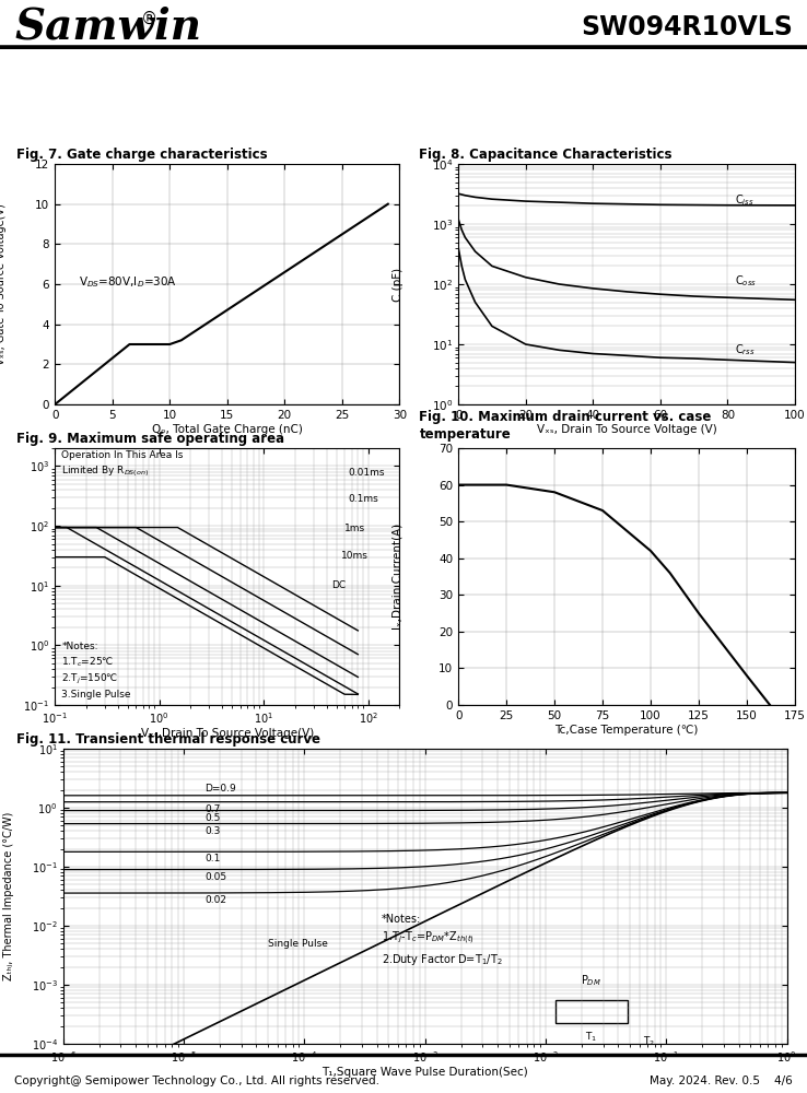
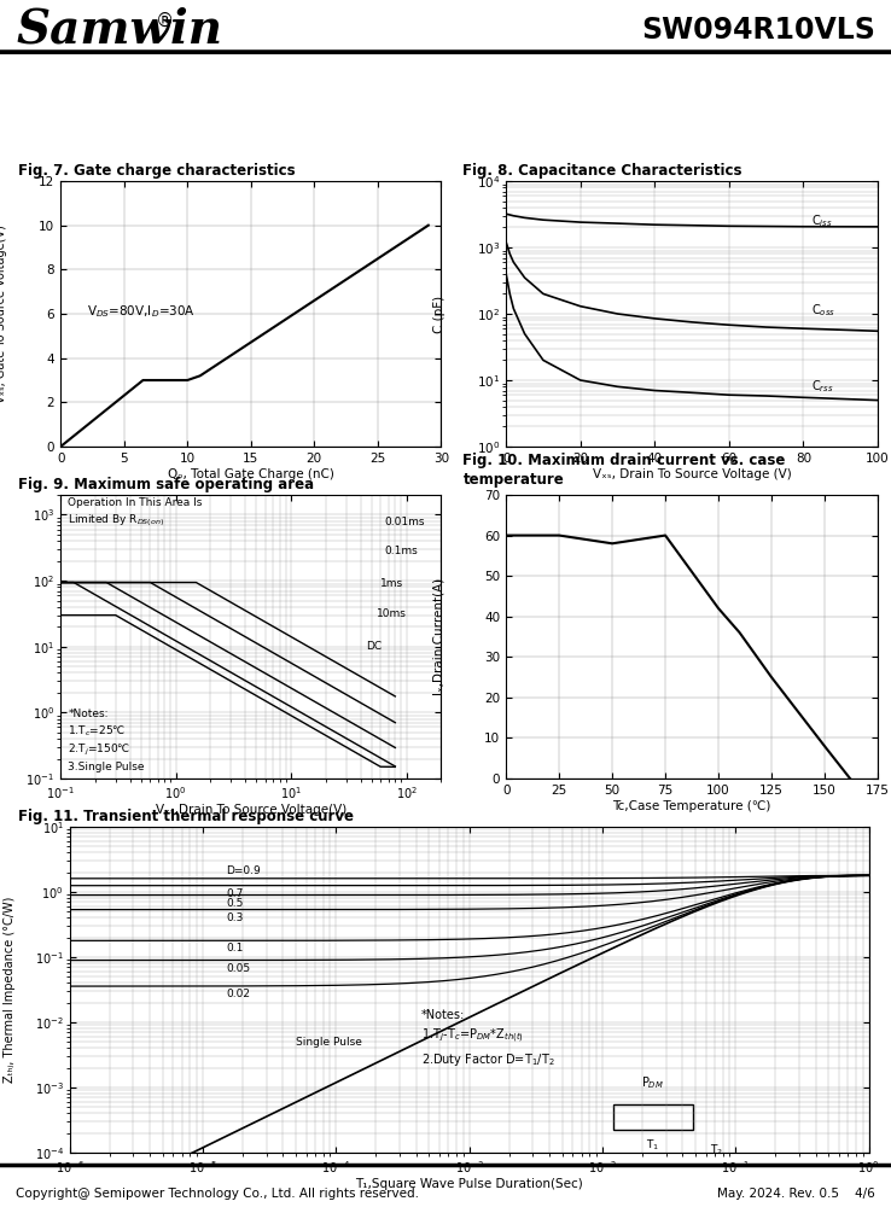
75: 53 -> 60
